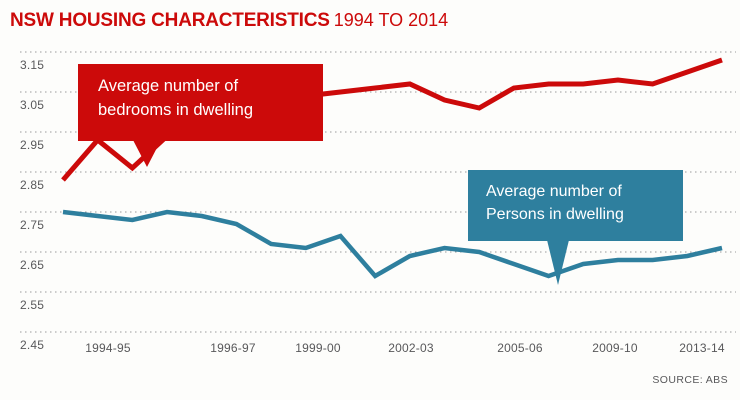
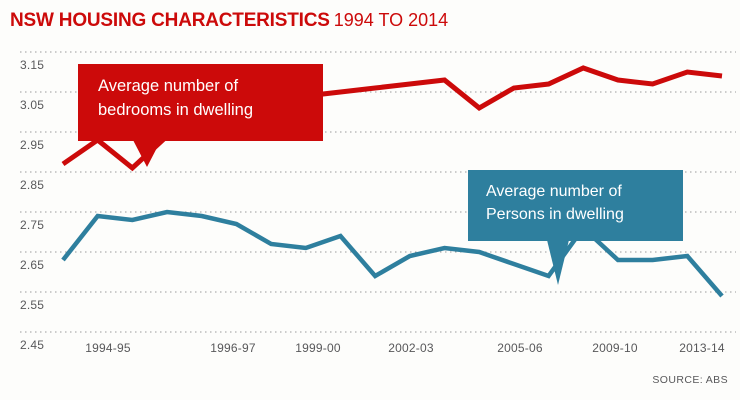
Average number of bedrooms in dwelling/1994-95: 2.83 -> 2.87
Average number of Persons in dwelling/1994-95: 2.75 -> 2.63
Average number of bedrooms in dwelling/2005-06: 3.03 -> 3.08
Average number of bedrooms in dwelling/2009-10: 3.07 -> 3.11
Average number of Persons in dwelling/2009-10: 2.62 -> 2.71
Average number of bedrooms in dwelling/2013-14: 3.13 -> 3.09
Average number of Persons in dwelling/2013-14: 2.66 -> 2.54
